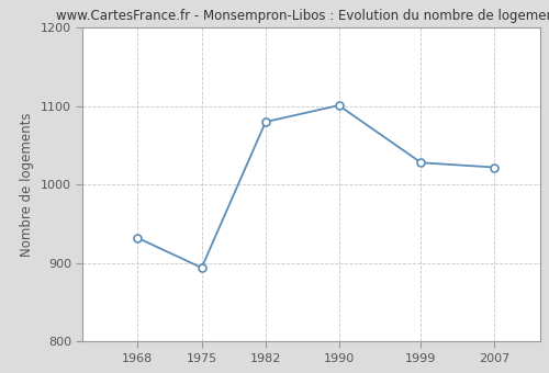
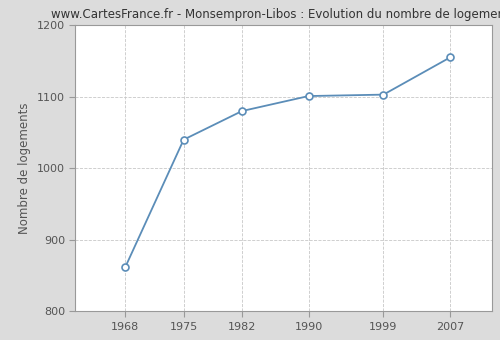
1968: 932 -> 862
1975: 894 -> 1040
1999: 1028 -> 1103
2007: 1022 -> 1155
